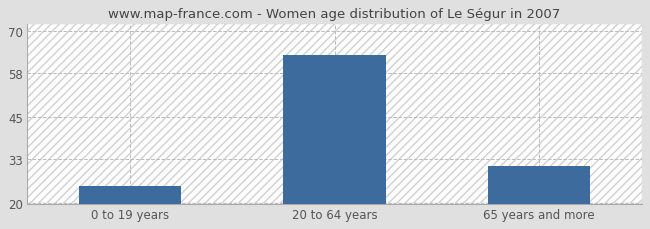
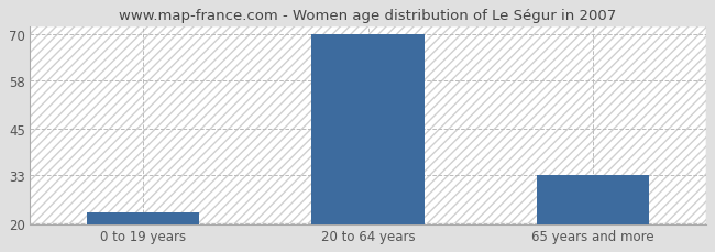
0 to 19 years: 25 -> 23
20 to 64 years: 63 -> 70
65 years and more: 31 -> 33
